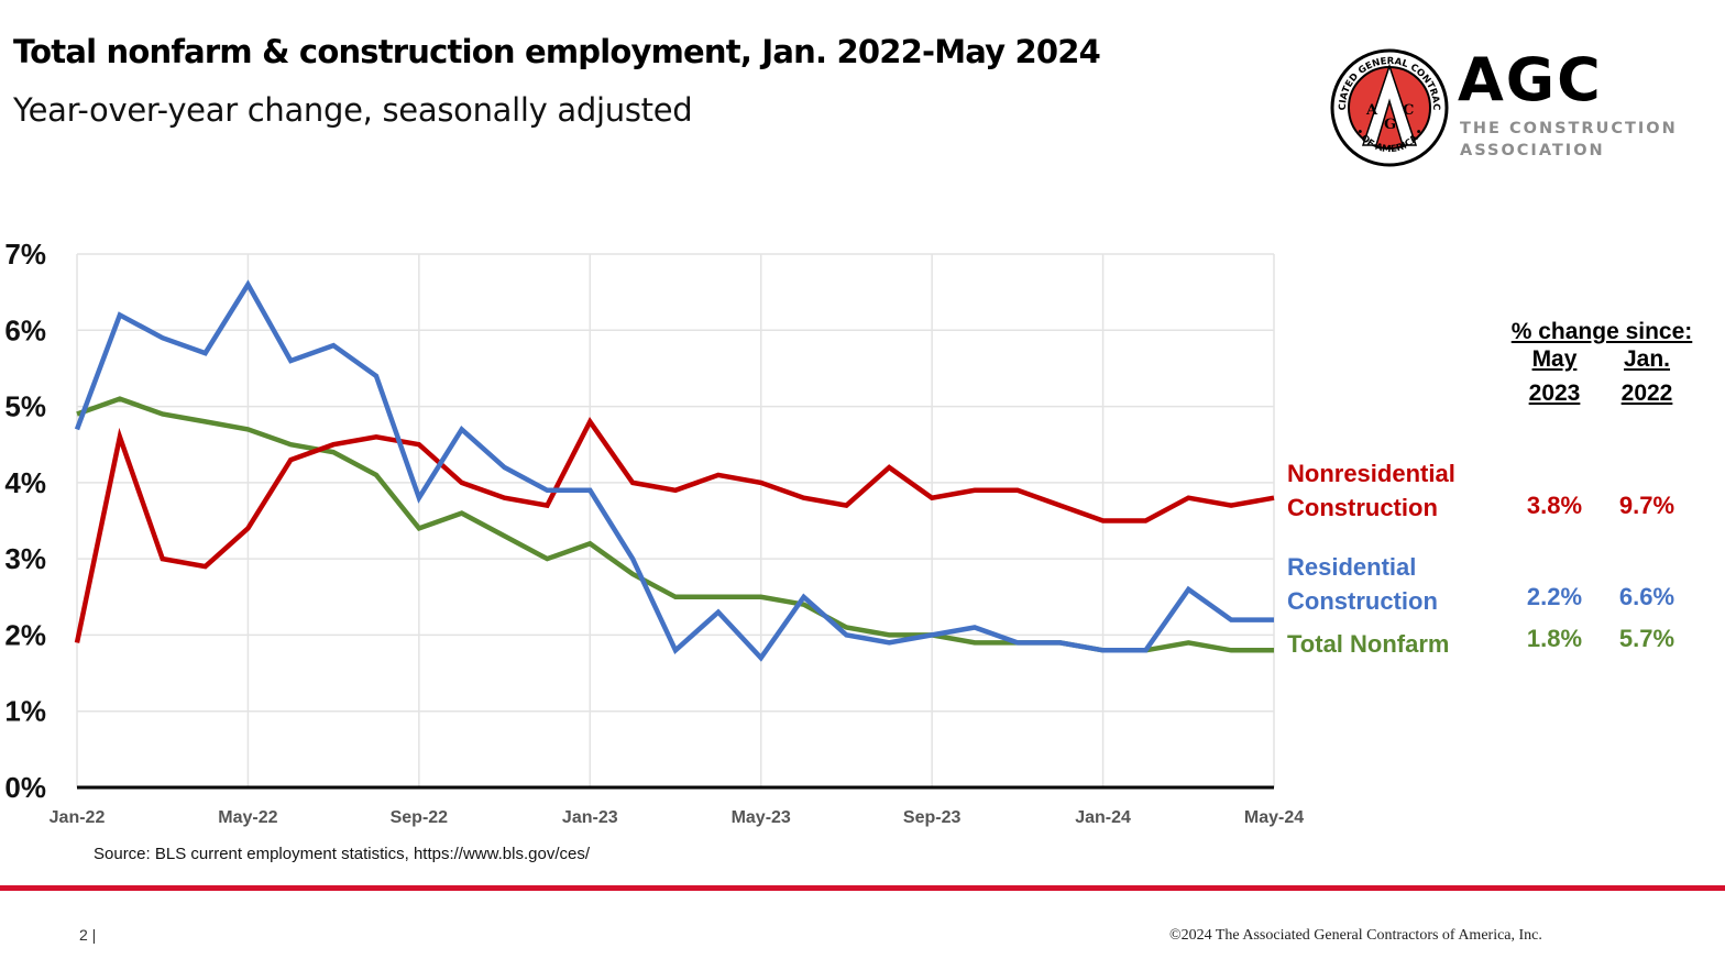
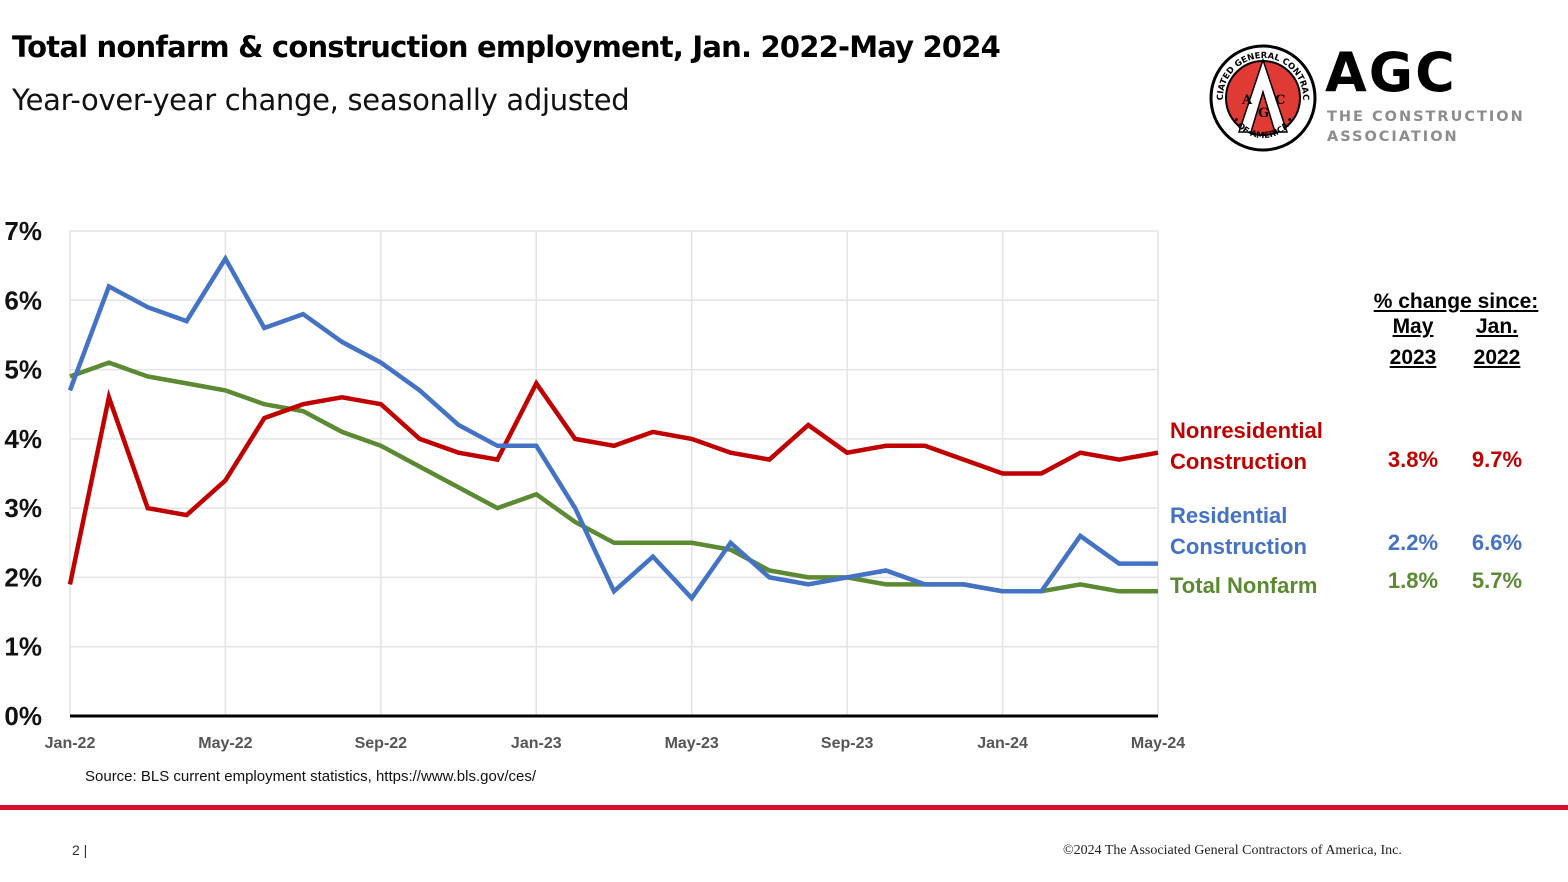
Residential Construction/Sep-22: 3.8% -> 5.1%
Total Nonfarm/Sep-22: 3.4% -> 3.9%
